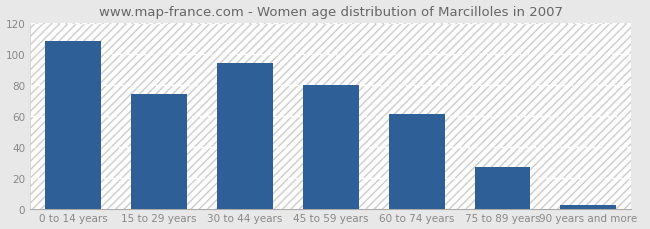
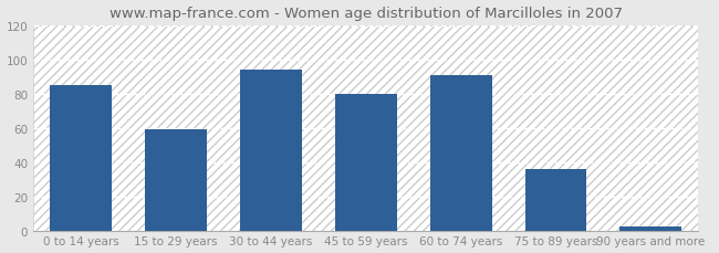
0 to 14 years: 108 -> 85
15 to 29 years: 74 -> 59
60 to 74 years: 61 -> 91
75 to 89 years: 27 -> 36
